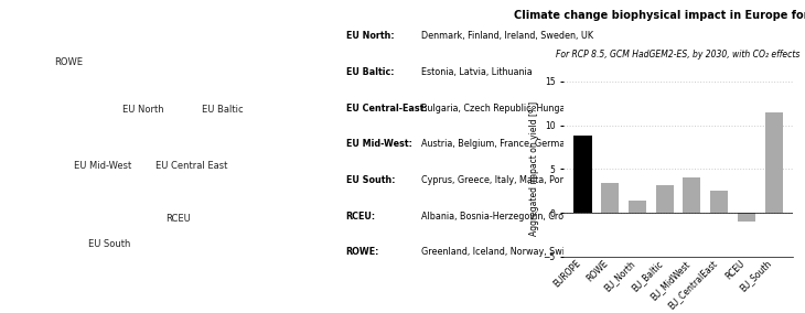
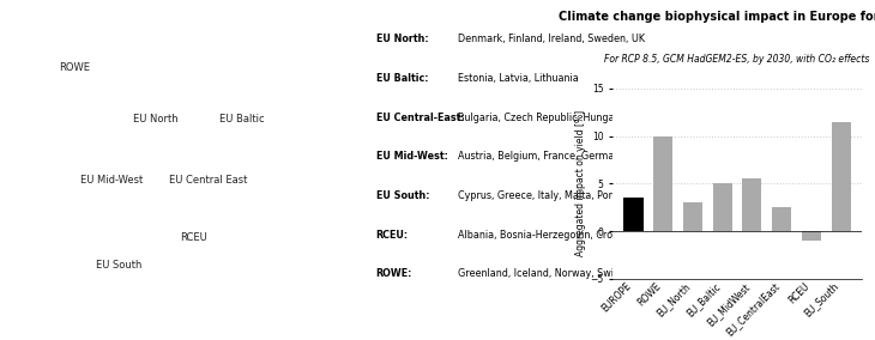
EUROPE: 8.8 -> 3.5
ROWE: 3.4 -> 10.0
EU_North: 1.4 -> 3.0
EU_Baltic: 3.2 -> 5.0
EU_MidWest: 4.0 -> 5.5
